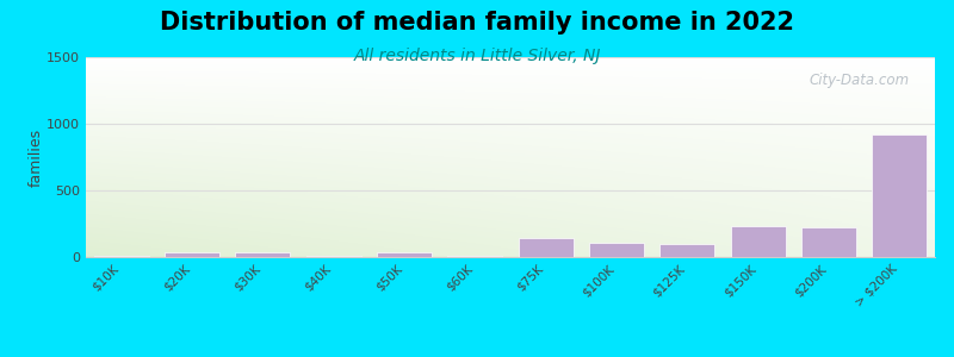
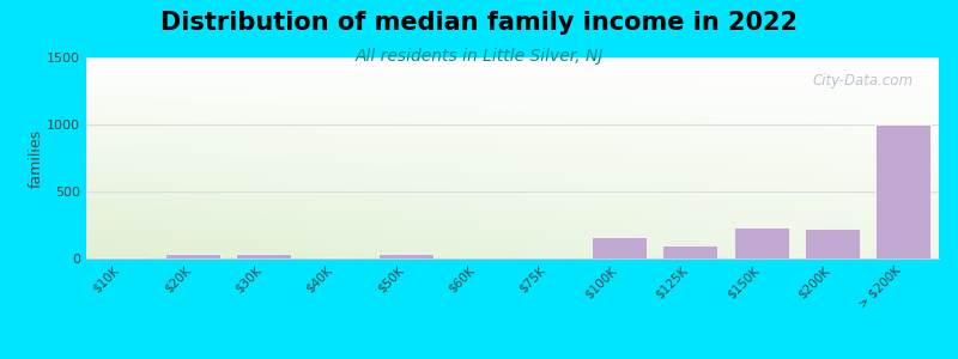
$75K: 140 -> 10
$100K: 110 -> 160
> $200K: 920 -> 1000
